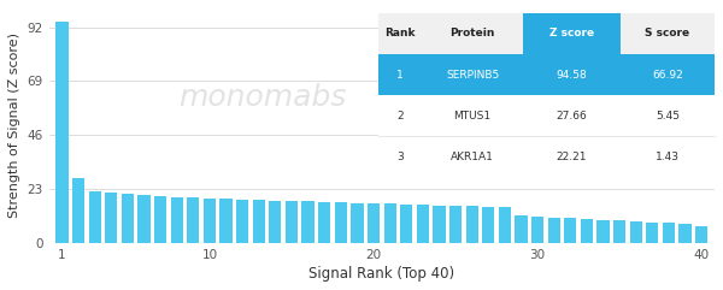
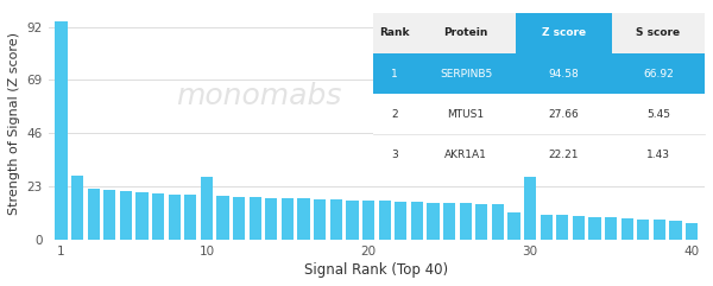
10: 19 -> 27
30: 12 -> 27
